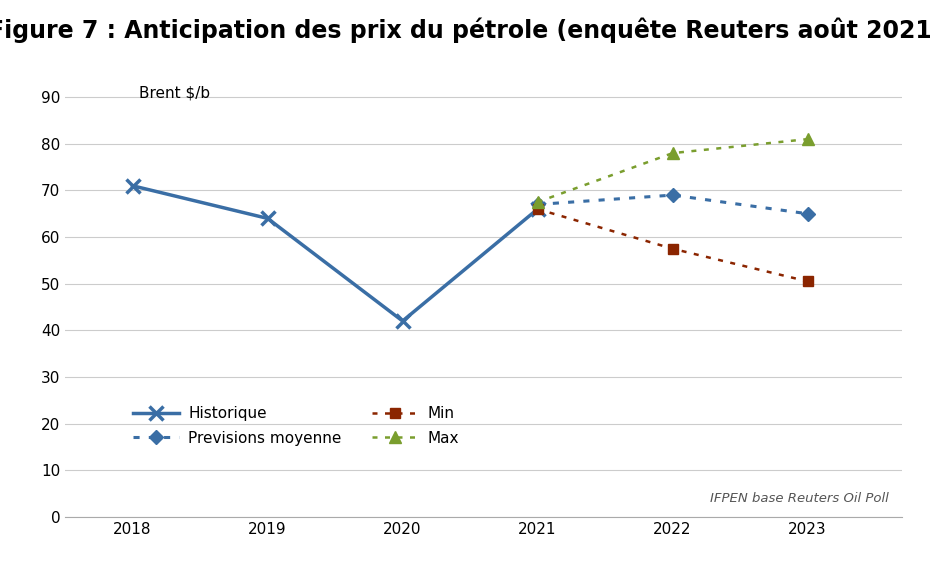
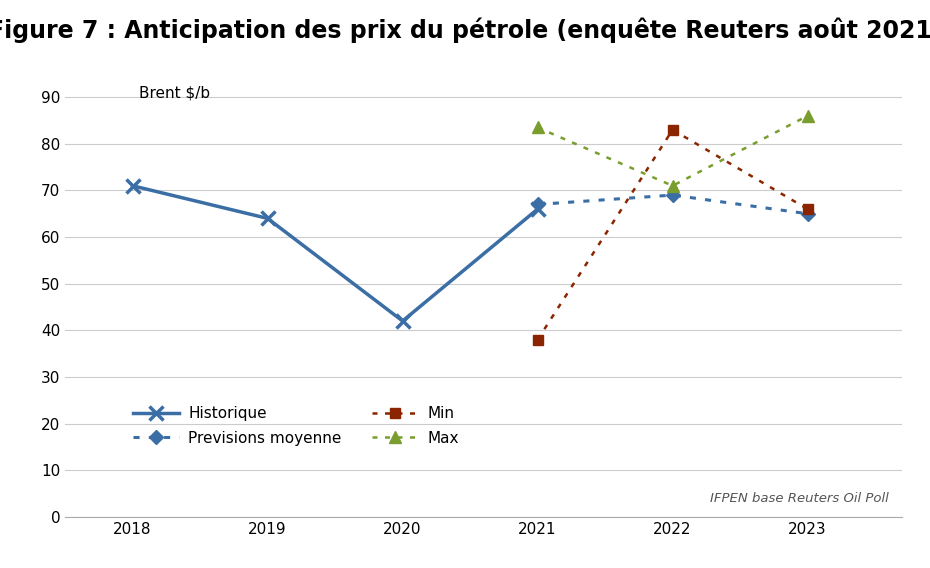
Min/2021: 66.0 -> 38.0
Max/2021: 67.5 -> 83.5
Min/2022: 57.5 -> 83.0
Max/2022: 78.0 -> 71.0
Min/2023: 50.5 -> 66.0
Max/2023: 81.0 -> 86.0
